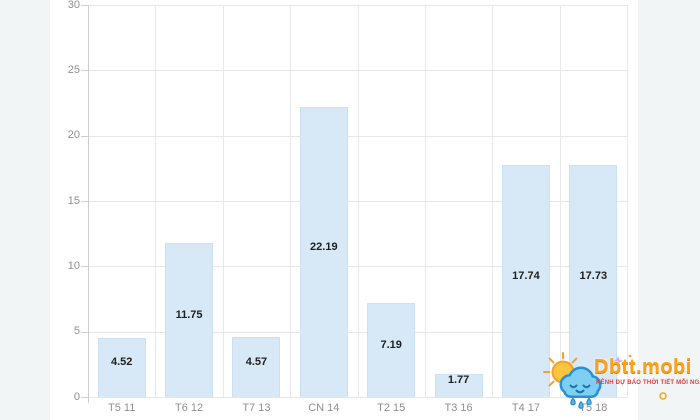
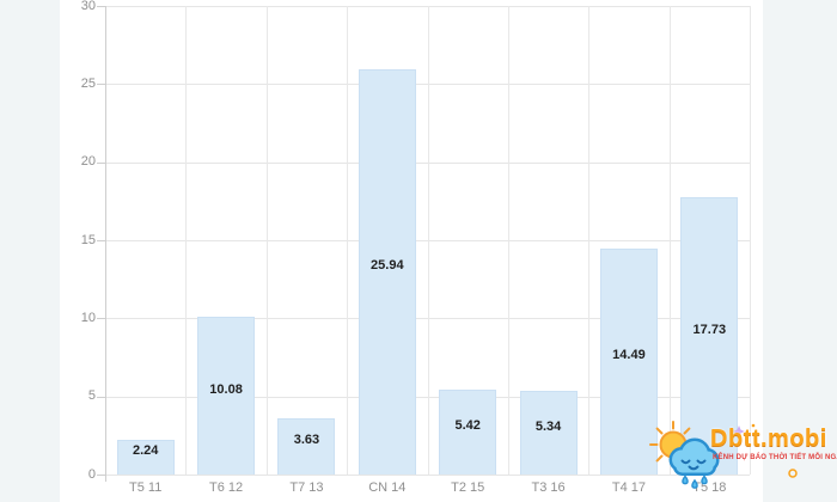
T5 11: 4.52 -> 2.24
T6 12: 11.75 -> 10.08
T7 13: 4.57 -> 3.63
CN 14: 22.19 -> 25.94
T2 15: 7.19 -> 5.42
T3 16: 1.77 -> 5.34
T4 17: 17.74 -> 14.49
